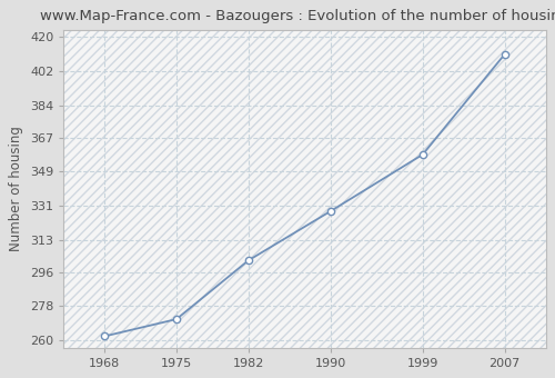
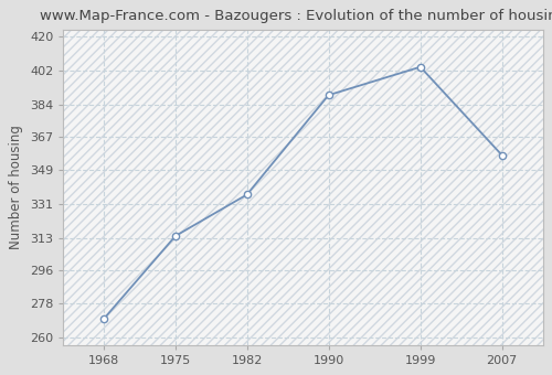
1968: 262 -> 270
1975: 271 -> 314
1982: 302 -> 336
1990: 328 -> 389
1999: 358 -> 404
2007: 411 -> 357
